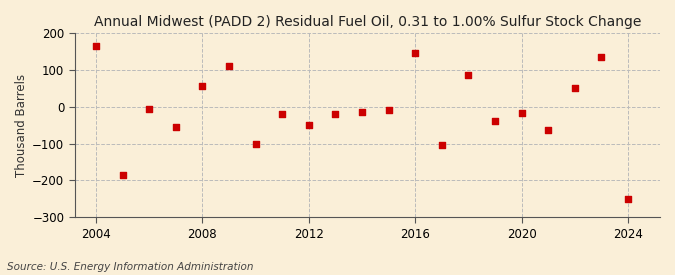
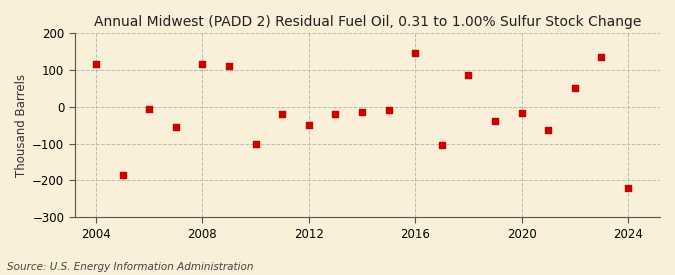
2004: 165 -> 115
2008: 57 -> 115
2024: -250 -> -220
